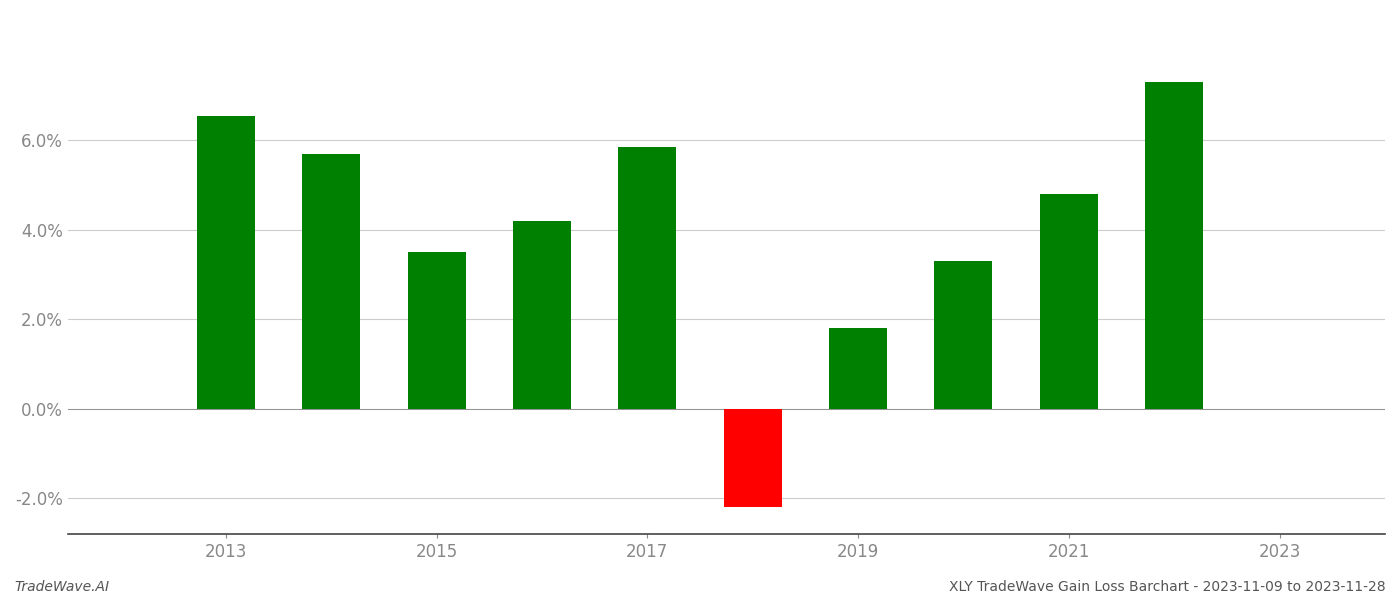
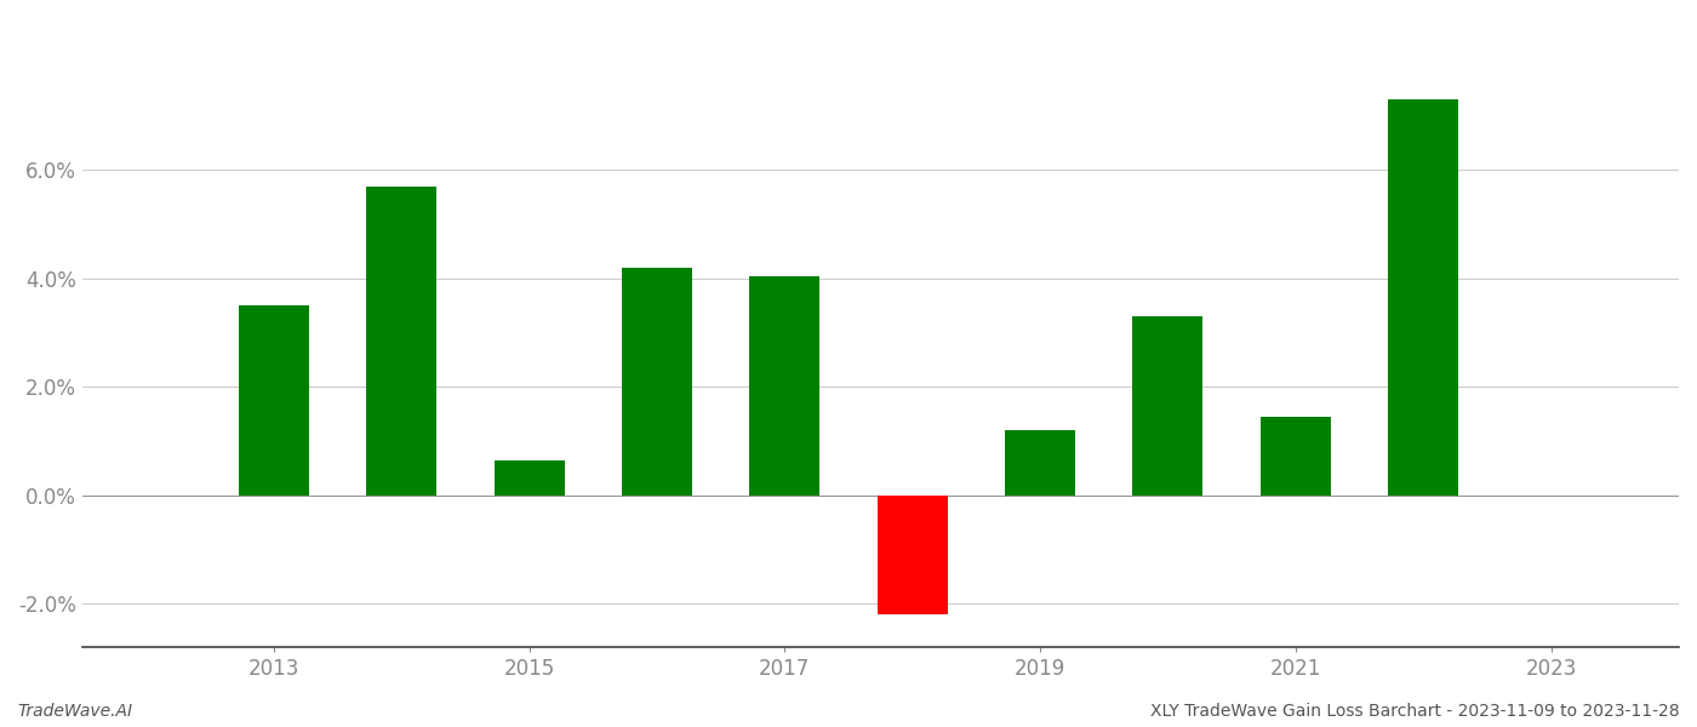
2013: 6.55% -> 3.50%
2015: 3.50% -> 0.65%
2017: 5.85% -> 4.05%
2019: 1.80% -> 1.20%
2021: 4.80% -> 1.45%
